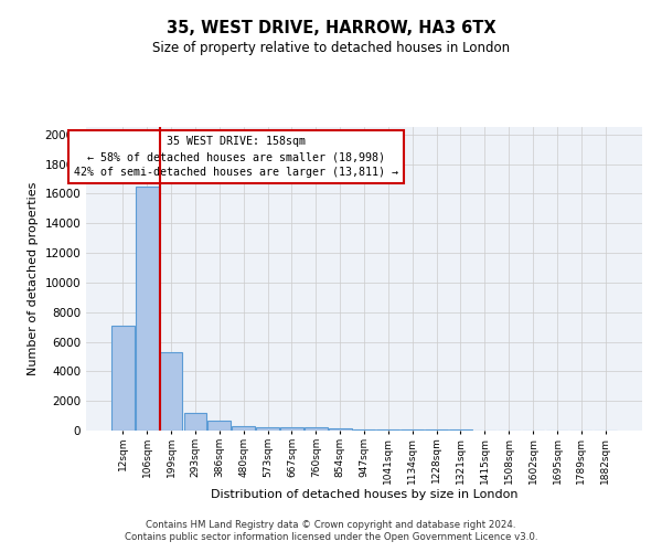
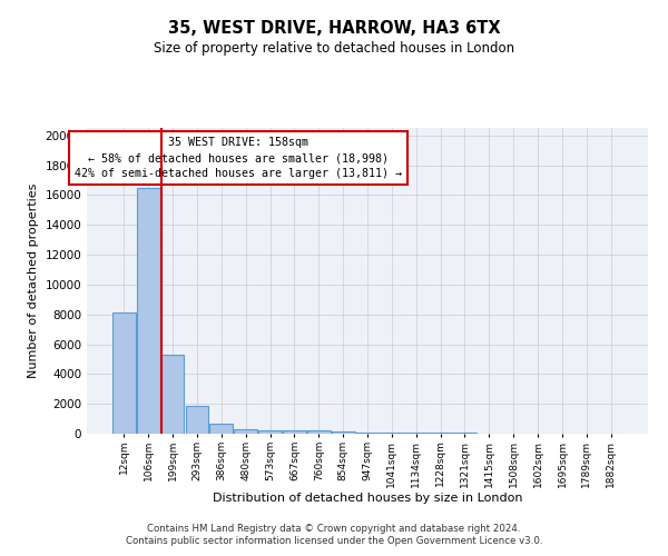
12sqm: 7100 -> 8100
293sqm: 1200 -> 1800
